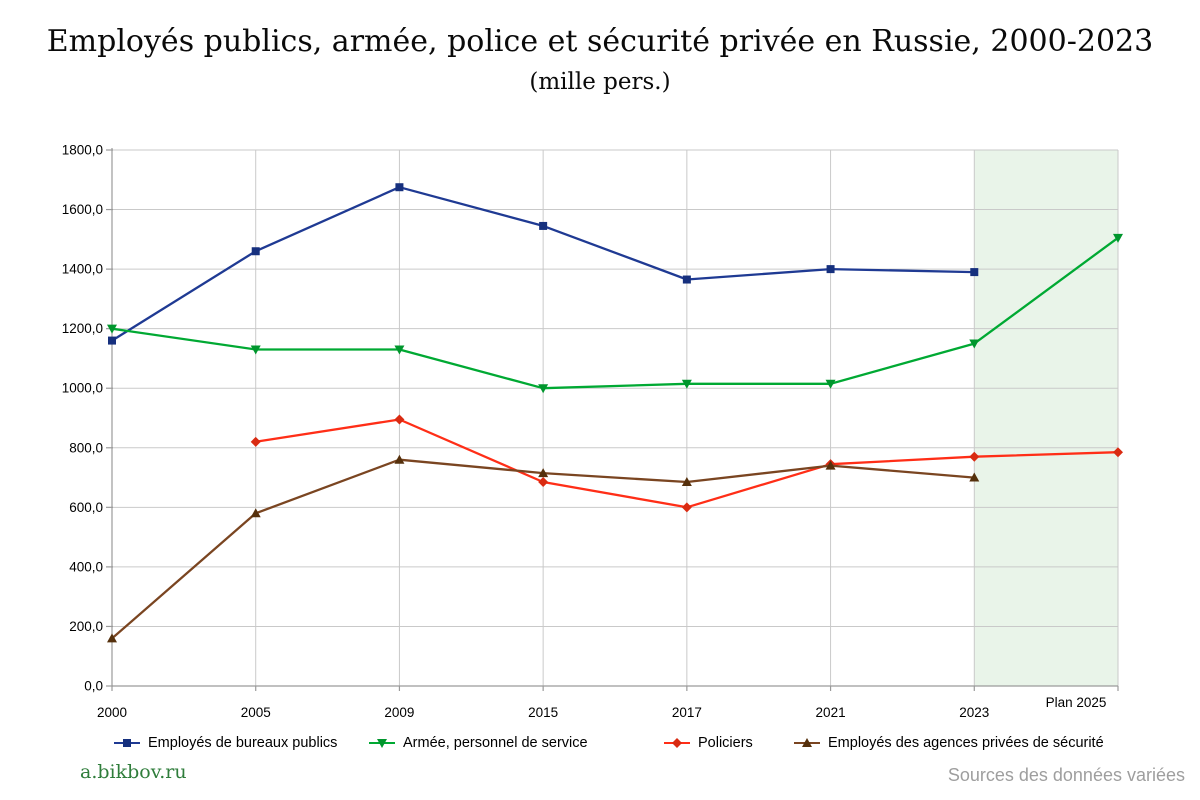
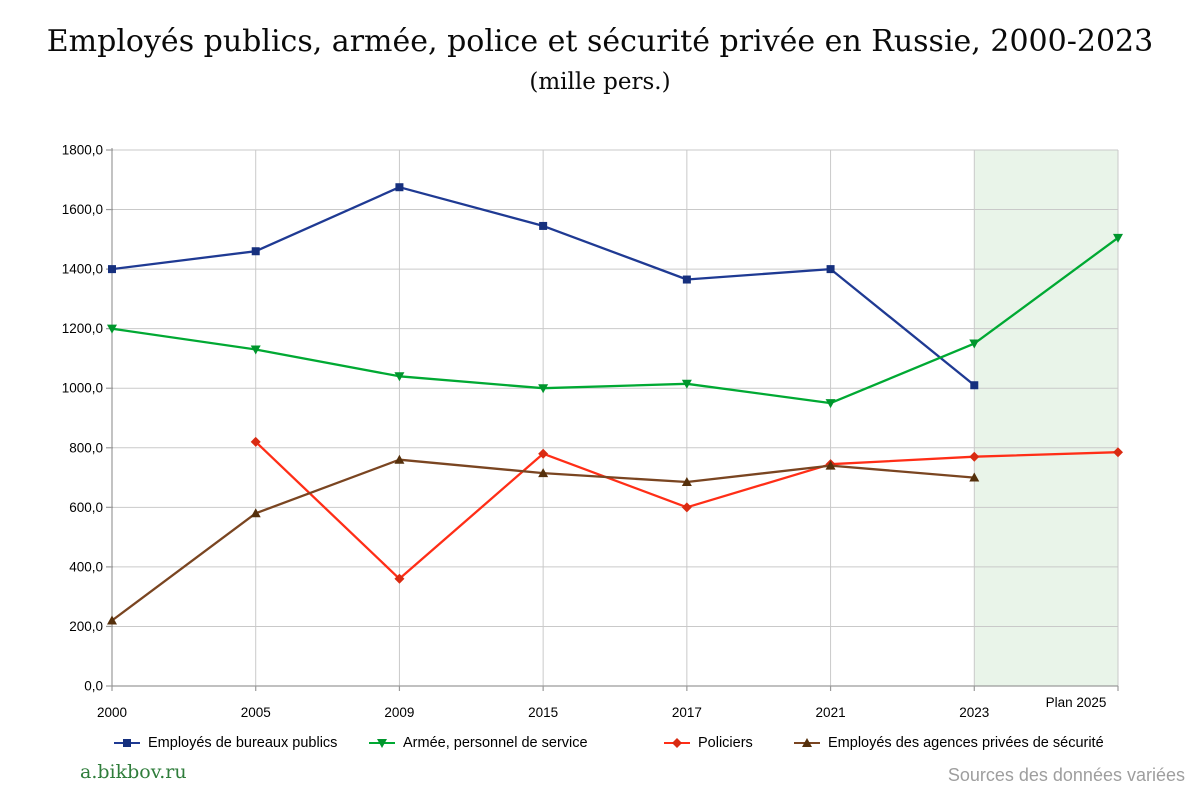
Employés de bureaux publics/2000: 1160 -> 1400
Employés des agences privées de sécurité/2000: 160 -> 220
Armée, personnel de service/2009: 1130 -> 1040
Policiers/2009: 900 -> 360
Policiers/2015: 680 -> 780
Armée, personnel de service/2021: 1020 -> 950
Employés de bureaux publics/2023: 1390 -> 1010
